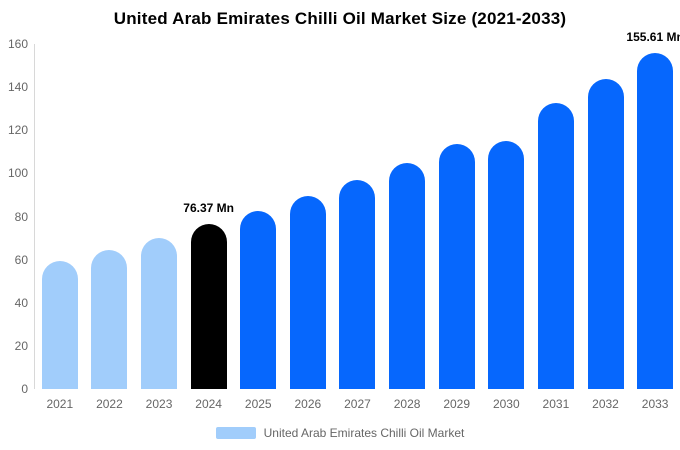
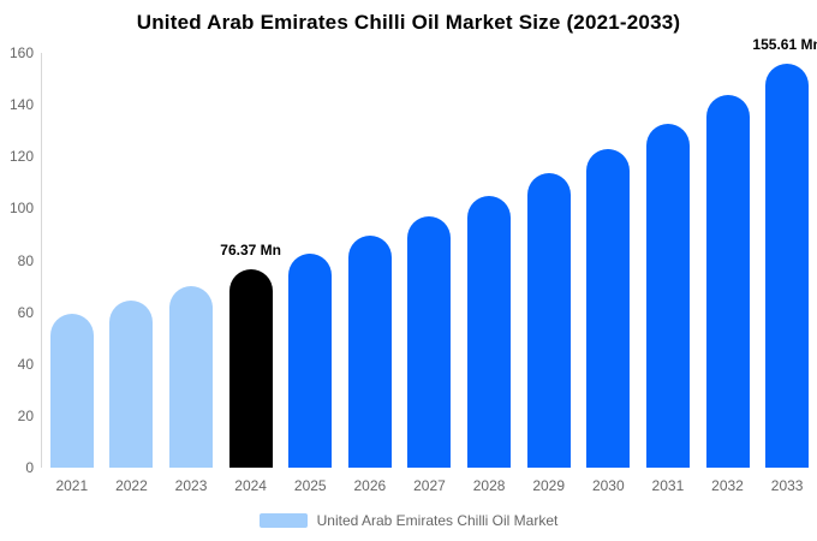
2030: 115 -> 123
